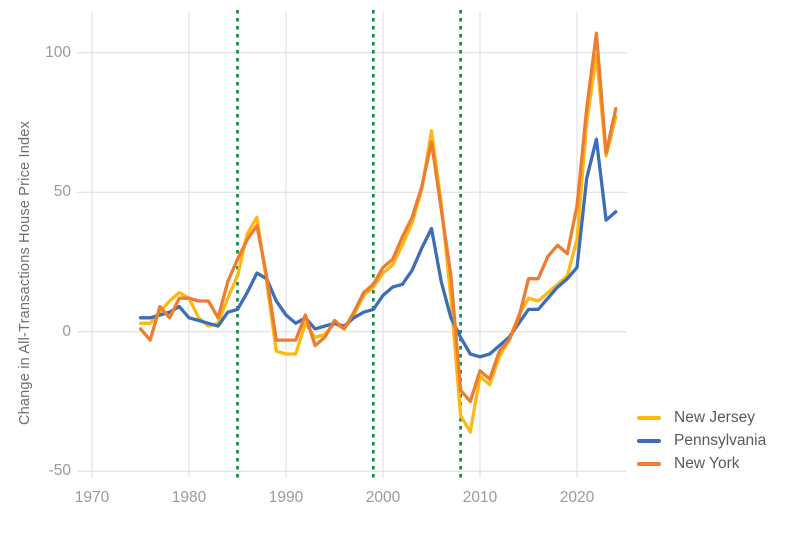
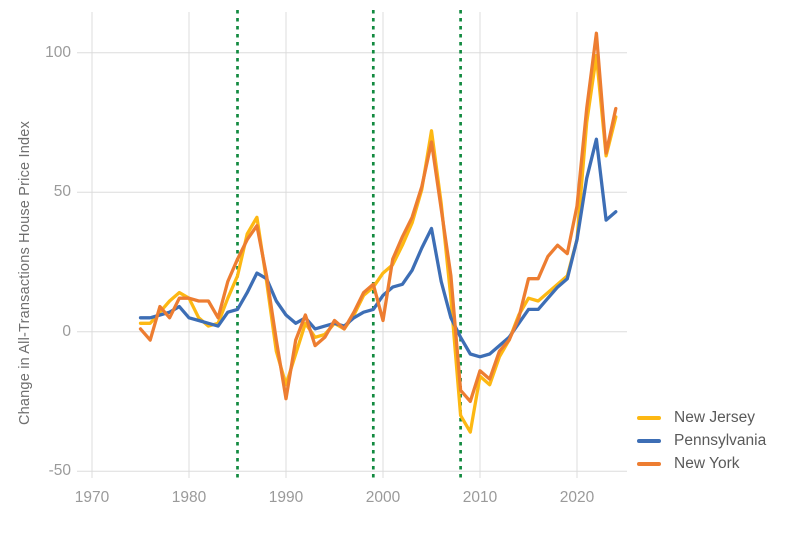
New Jersey/1990: -8 -> -19
New York/1990: -3 -> -24
New York/2000: 23 -> 4
Pennsylvania/2020: 23 -> 33
